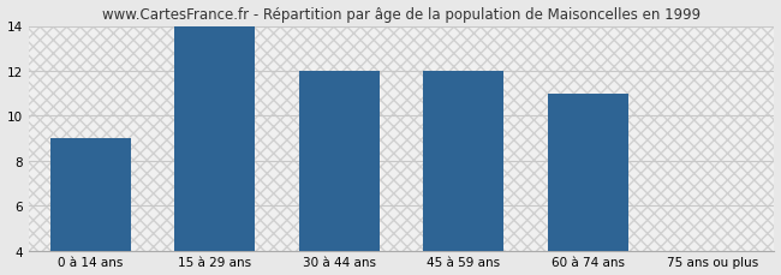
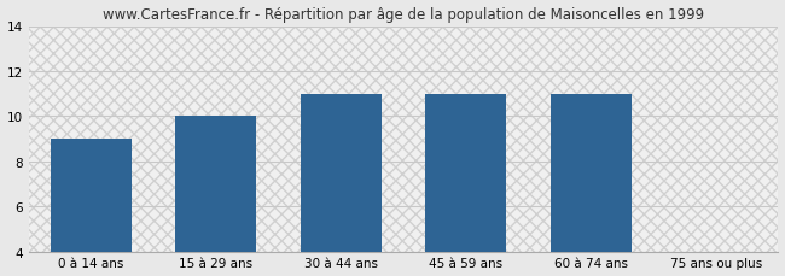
15 à 29 ans: 14 -> 10
30 à 44 ans: 12 -> 11
45 à 59 ans: 12 -> 11
